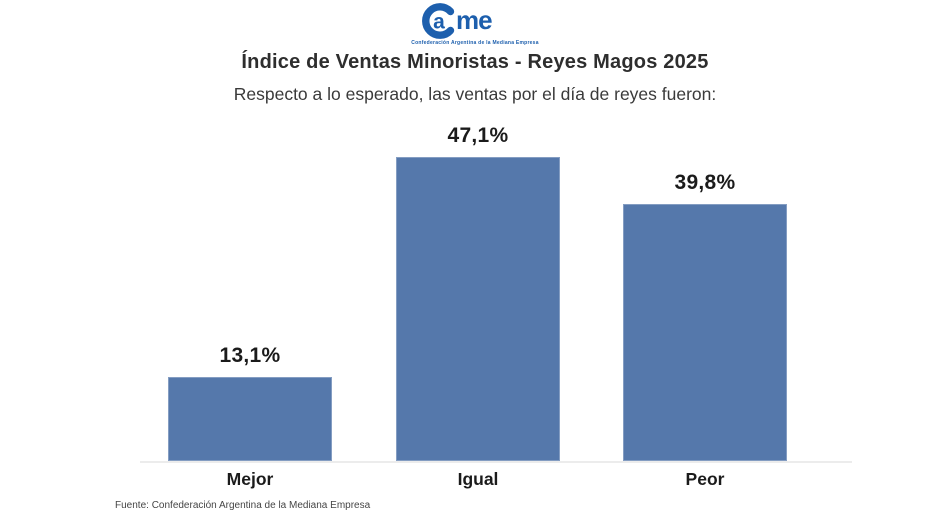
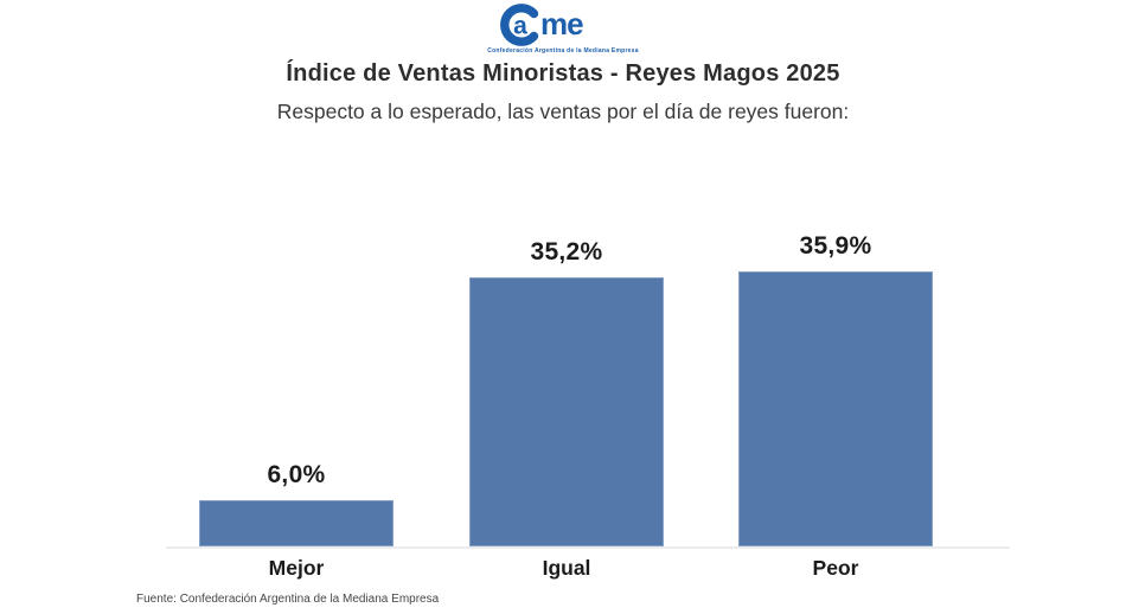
Mejor: 13,1% -> 6,0%
Igual: 47,1% -> 35,2%
Peor: 39,8% -> 35,9%
